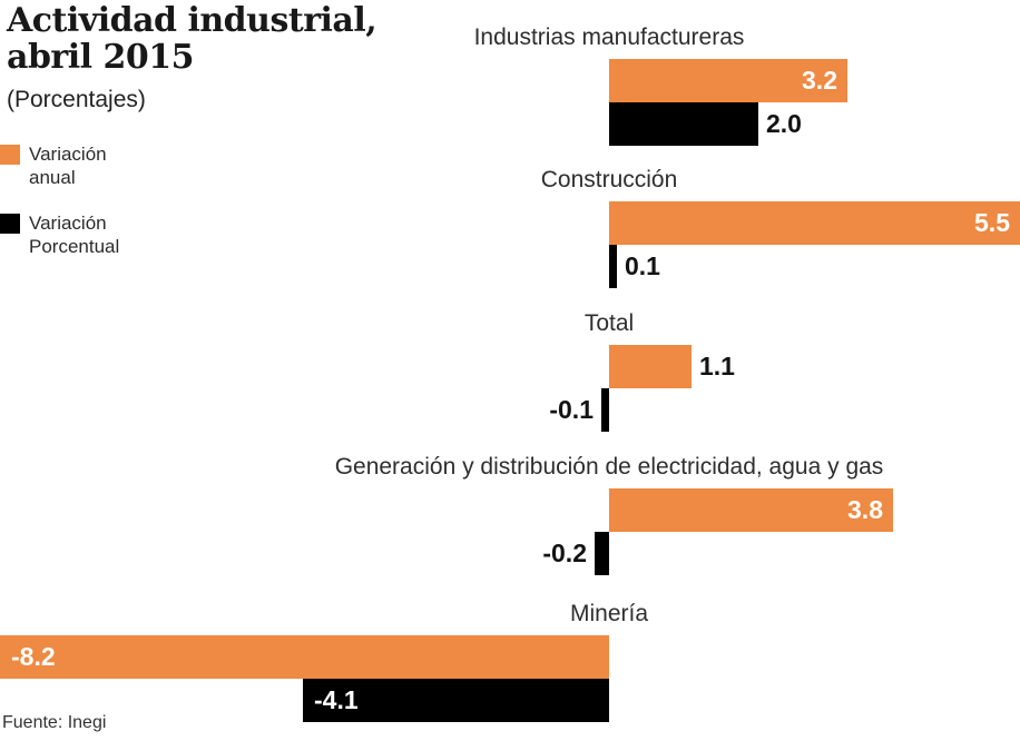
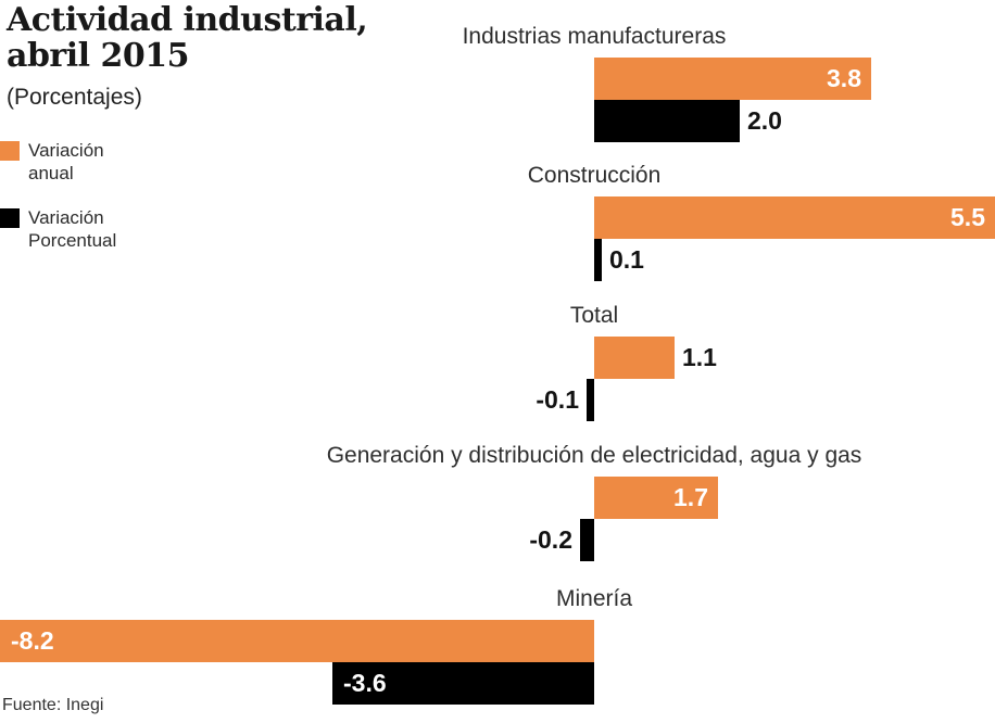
Variación anual/Industrias manufactureras: 3.2 -> 3.8
Variación anual/Generación y distribución de electricidad, agua y gas: 3.8 -> 1.7
Variación Porcentual/Minería: -4.1 -> -3.6
